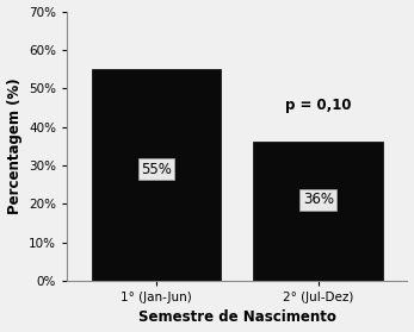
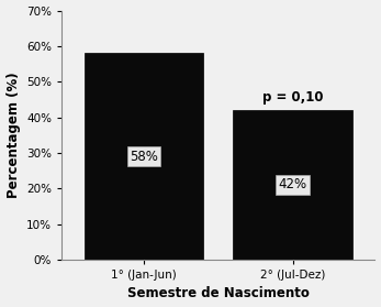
1° (Jan-Jun): 55% -> 58%
2° (Jul-Dez): 36% -> 42%
